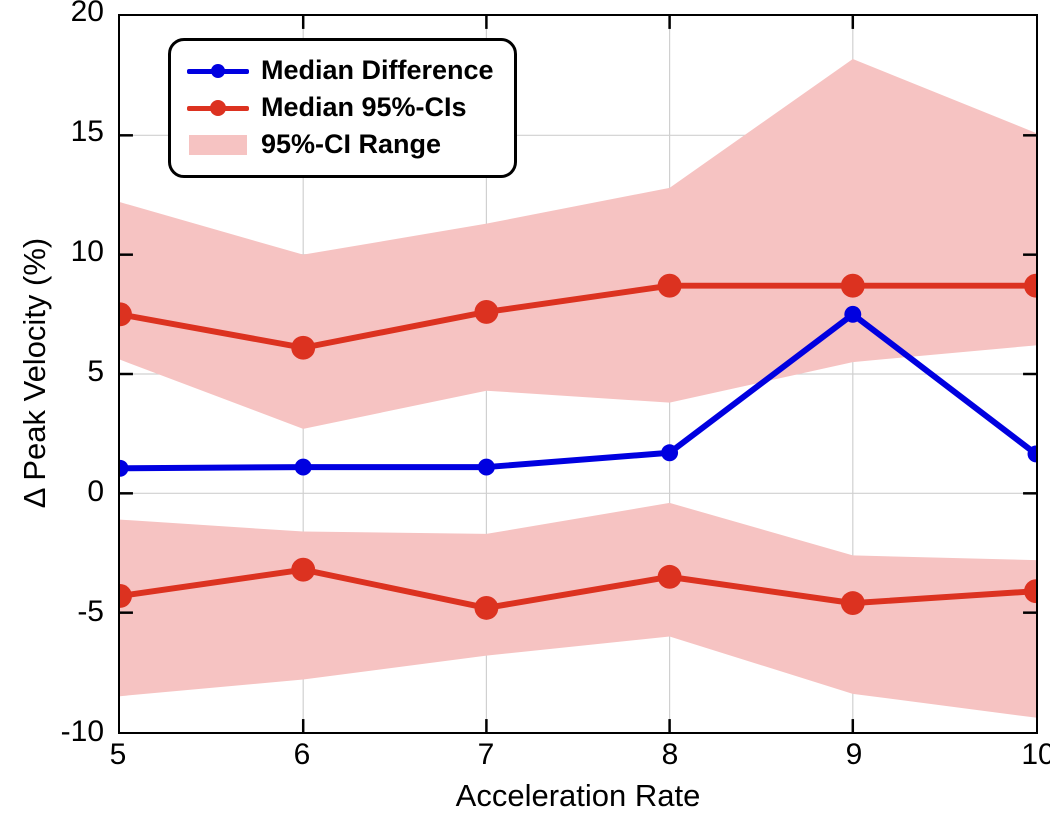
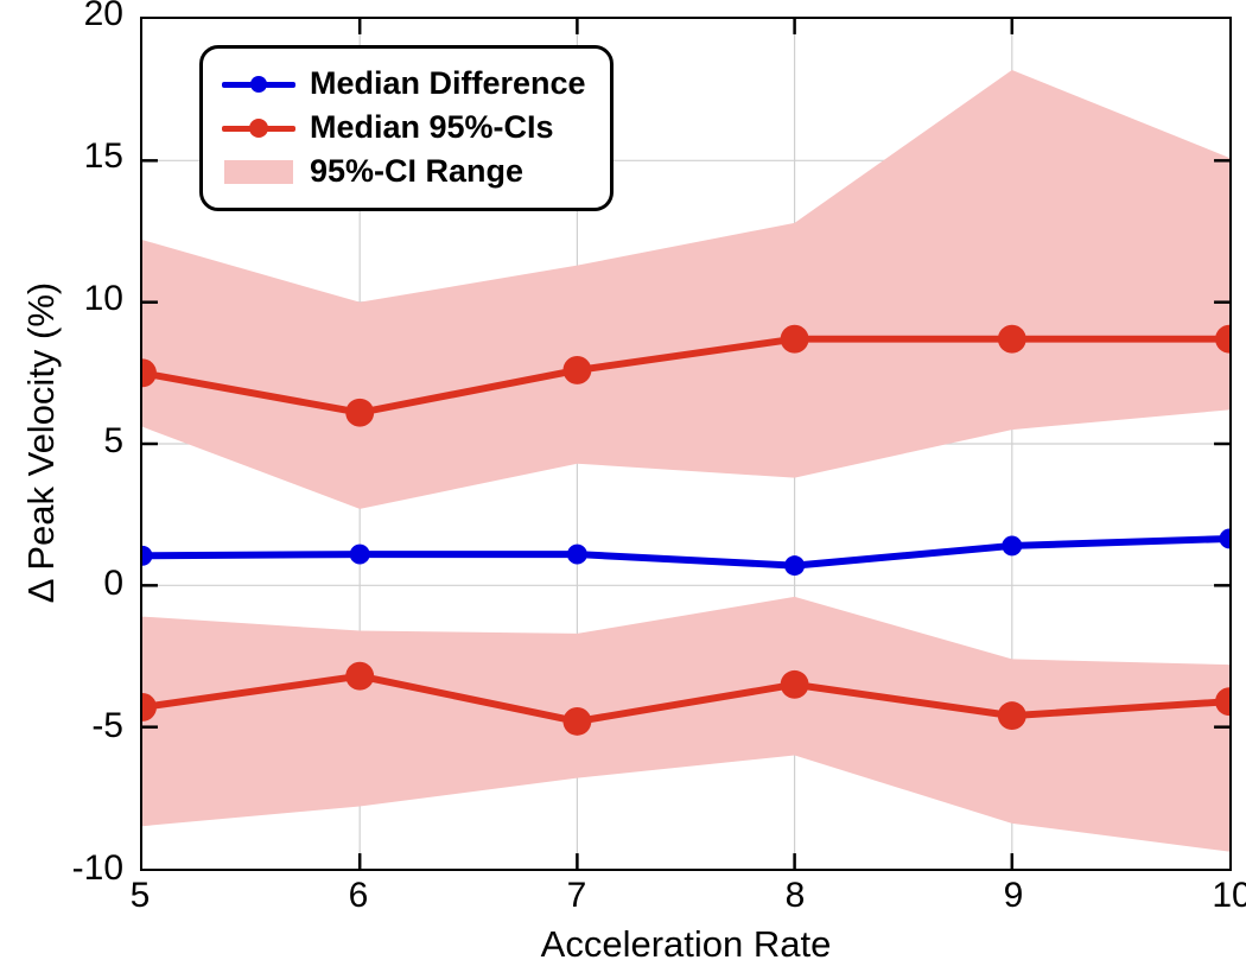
Median Difference/8: 1.7 -> 0.7
Median Difference/9: 7.5 -> 1.4
